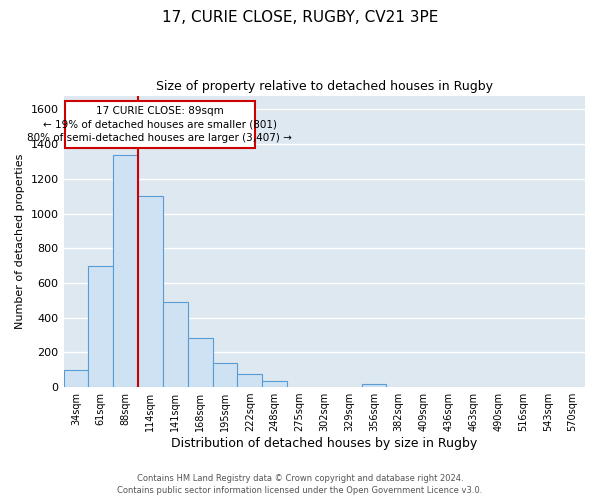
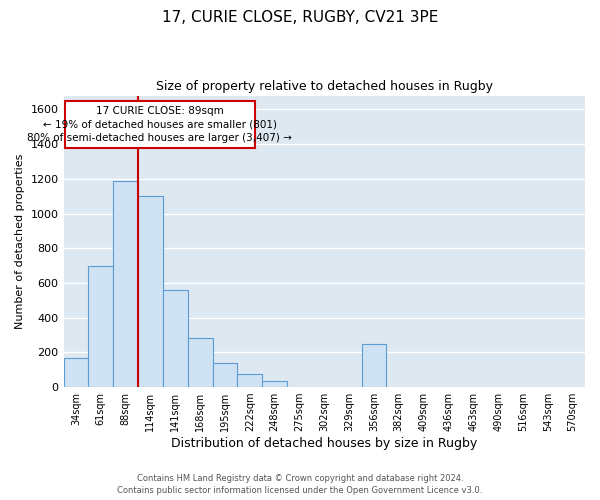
34sqm: 100 -> 170
88sqm: 1340 -> 1190
141sqm: 490 -> 560
356sqm: 20 -> 250
